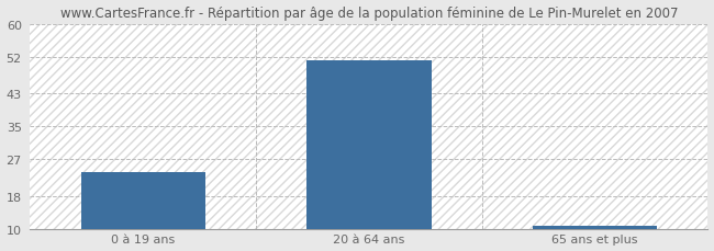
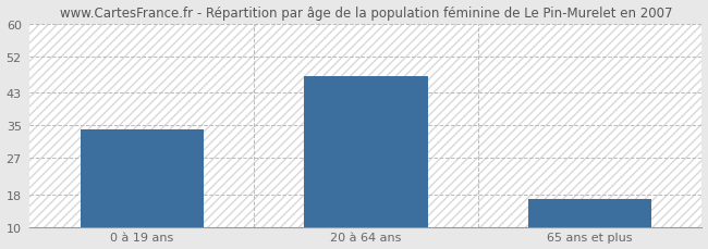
0 à 19 ans: 24 -> 34
20 à 64 ans: 51 -> 47
65 ans et plus: 11 -> 17
